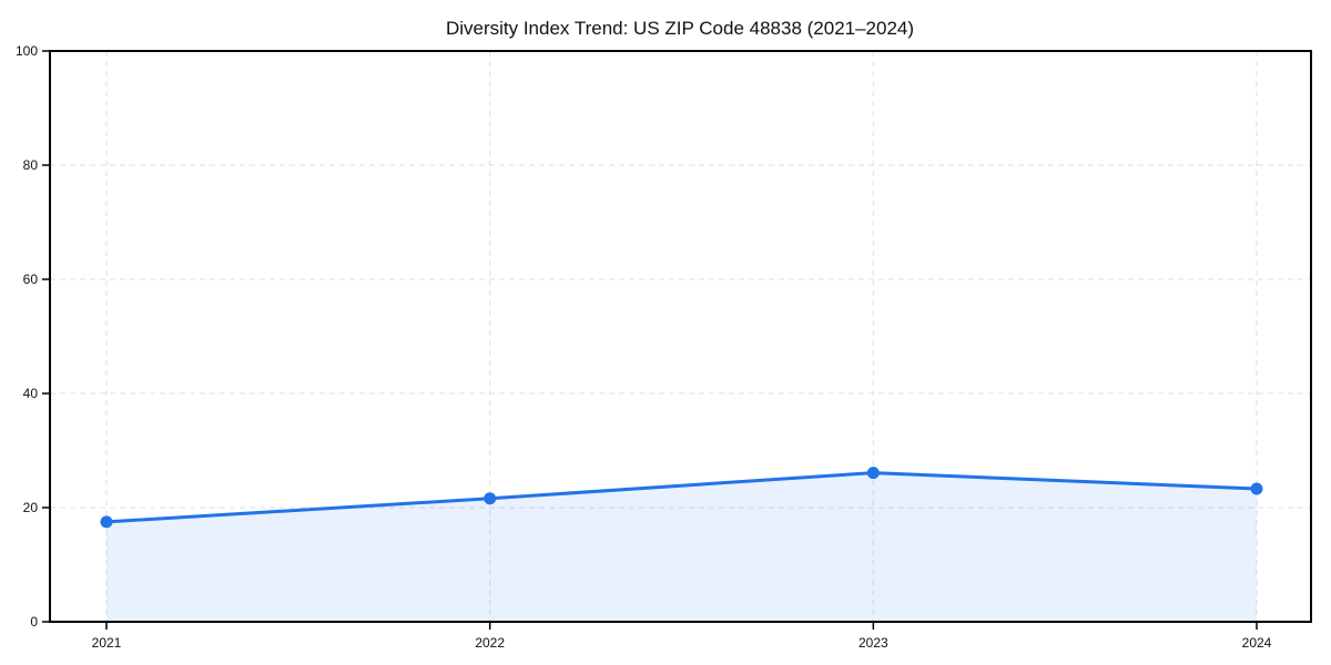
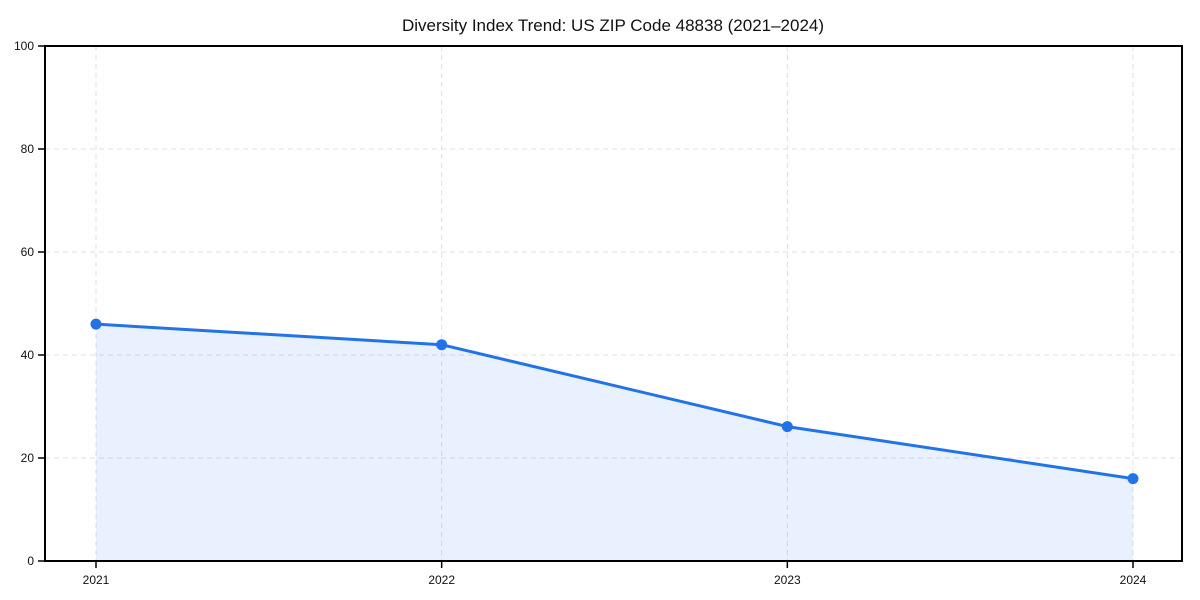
2021: 18 -> 46
2022: 22 -> 42
2024: 23 -> 16
